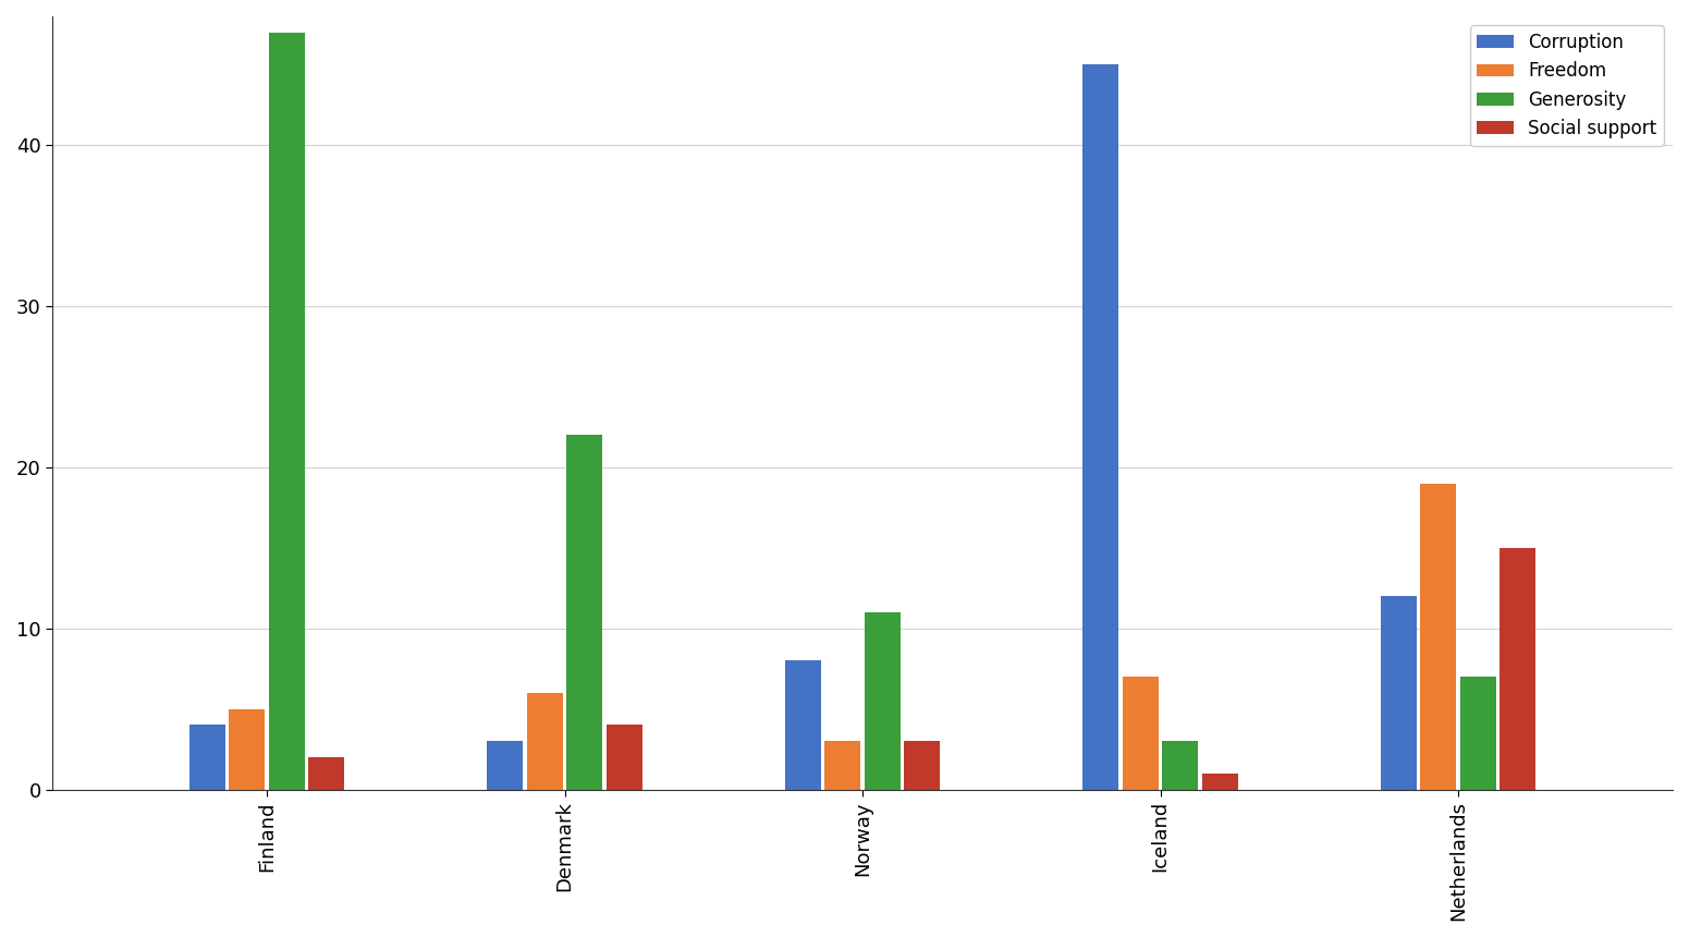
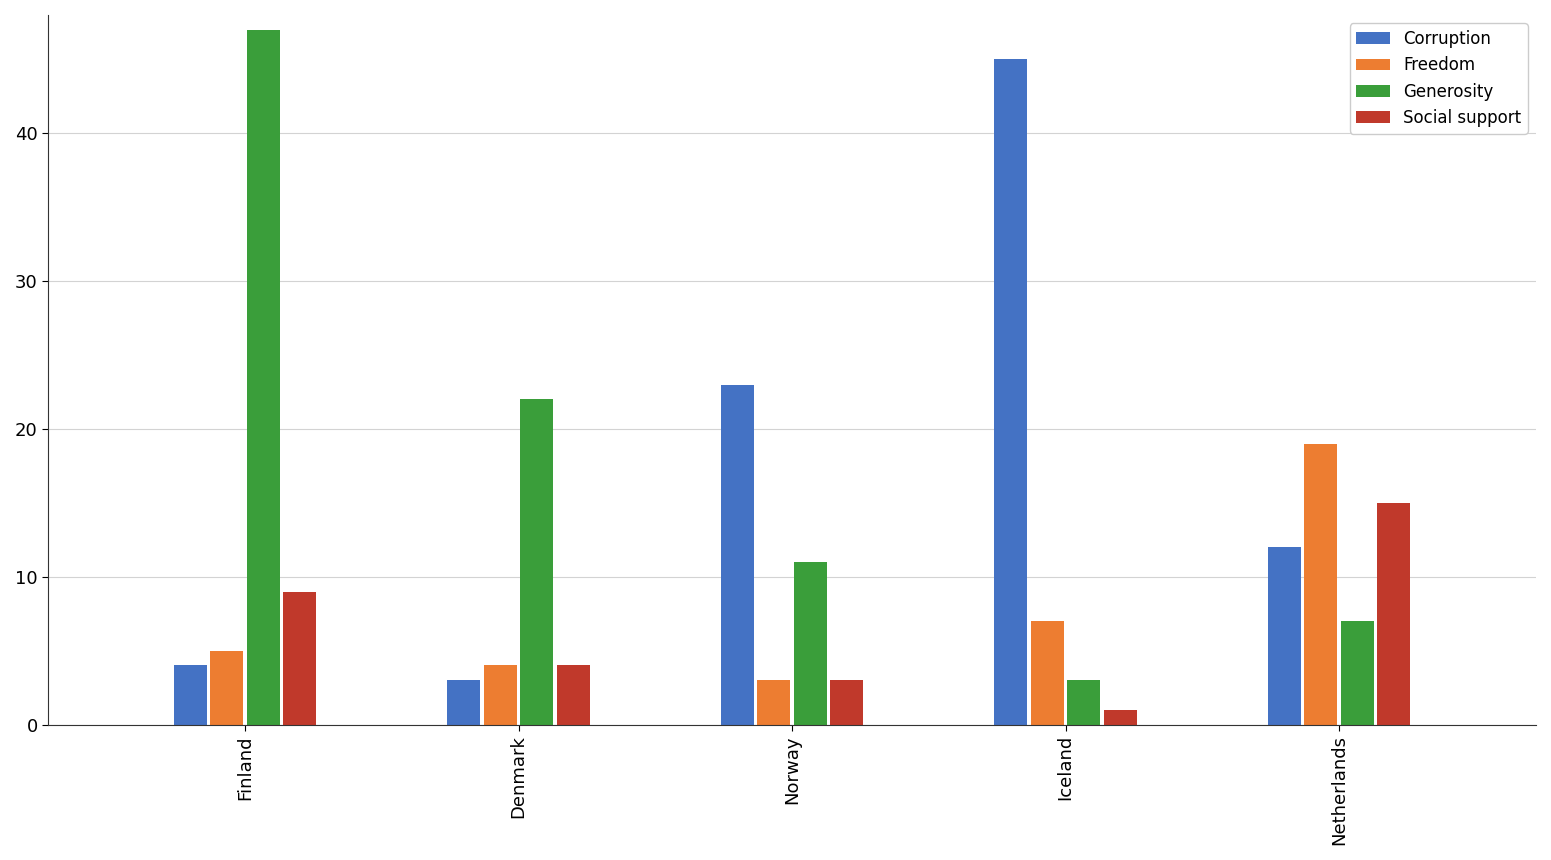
Social support/Finland: 2 -> 9
Freedom/Denmark: 6 -> 4
Corruption/Norway: 8 -> 23
